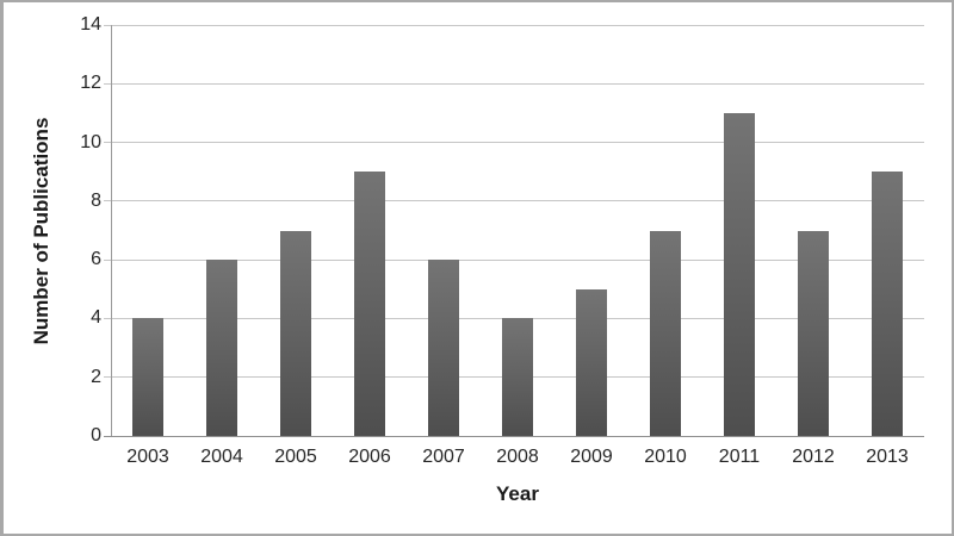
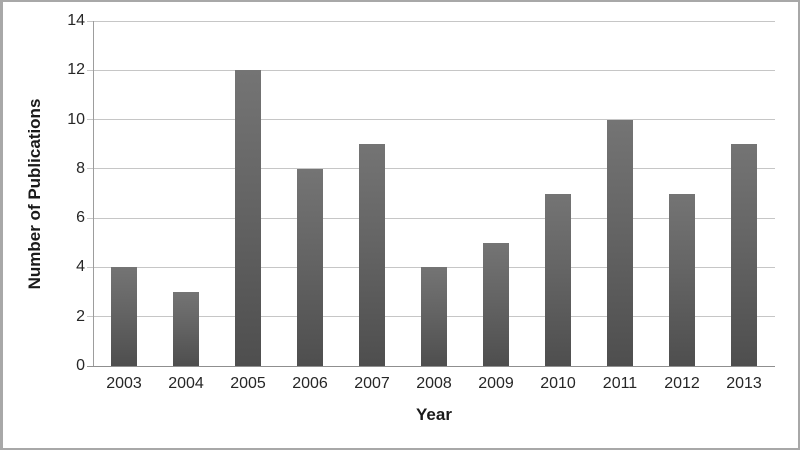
2004: 6 -> 3
2005: 7 -> 12
2006: 9 -> 8
2007: 6 -> 9
2011: 11 -> 10
